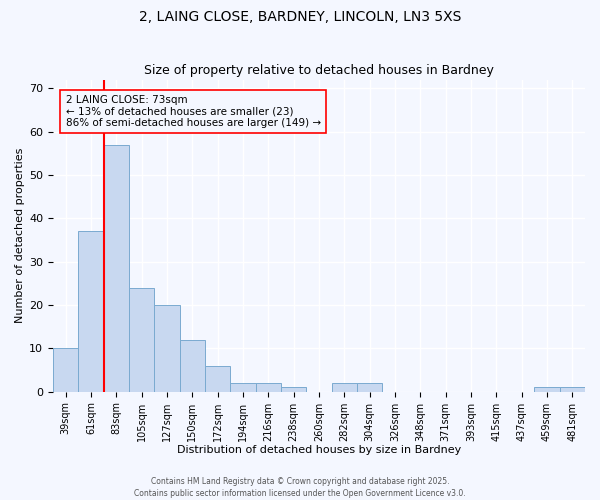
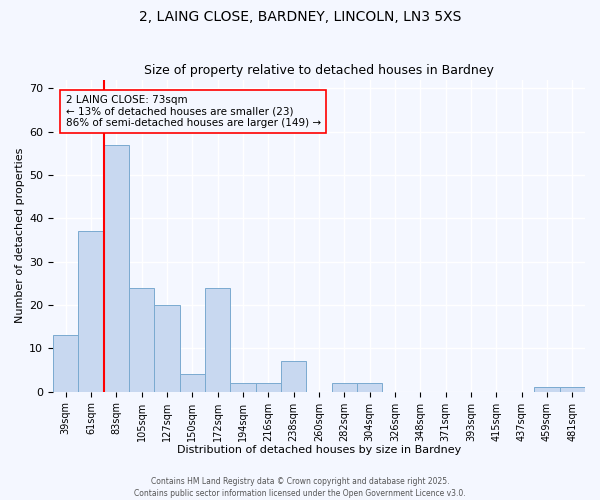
39sqm: 10 -> 13
150sqm: 12 -> 4
172sqm: 6 -> 24
238sqm: 1 -> 7
